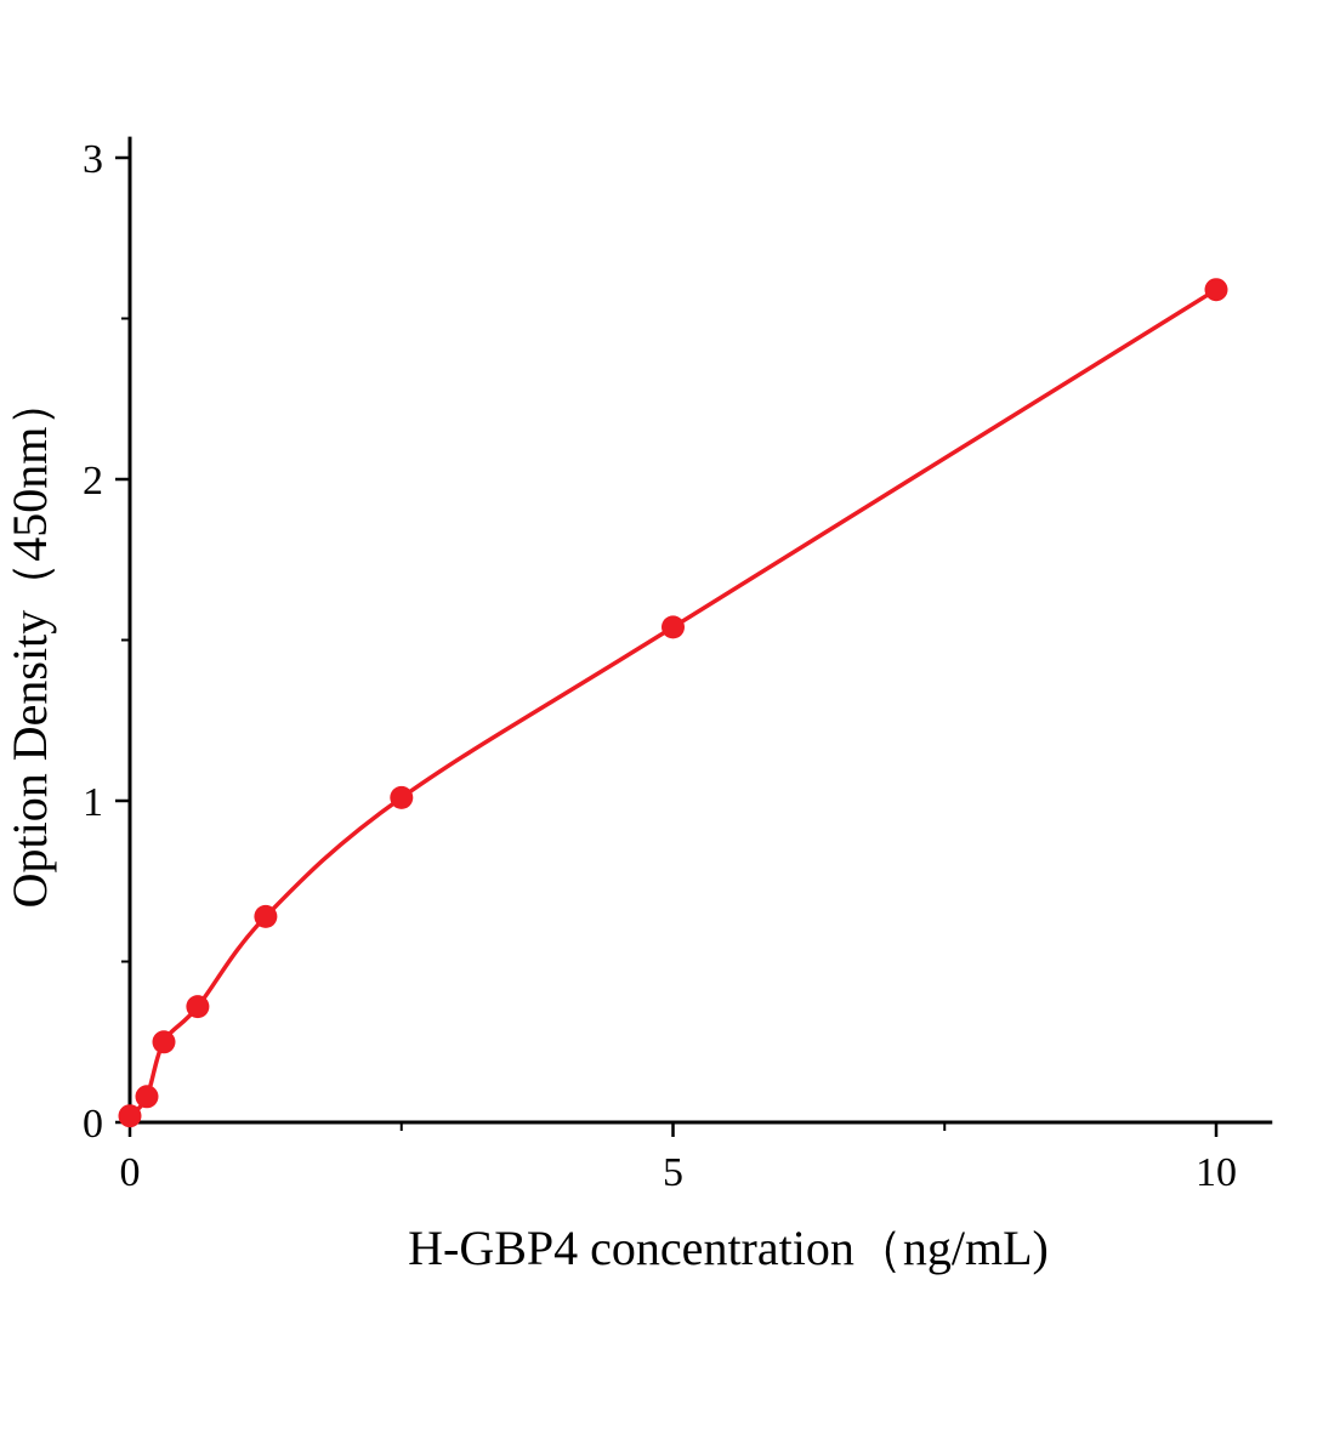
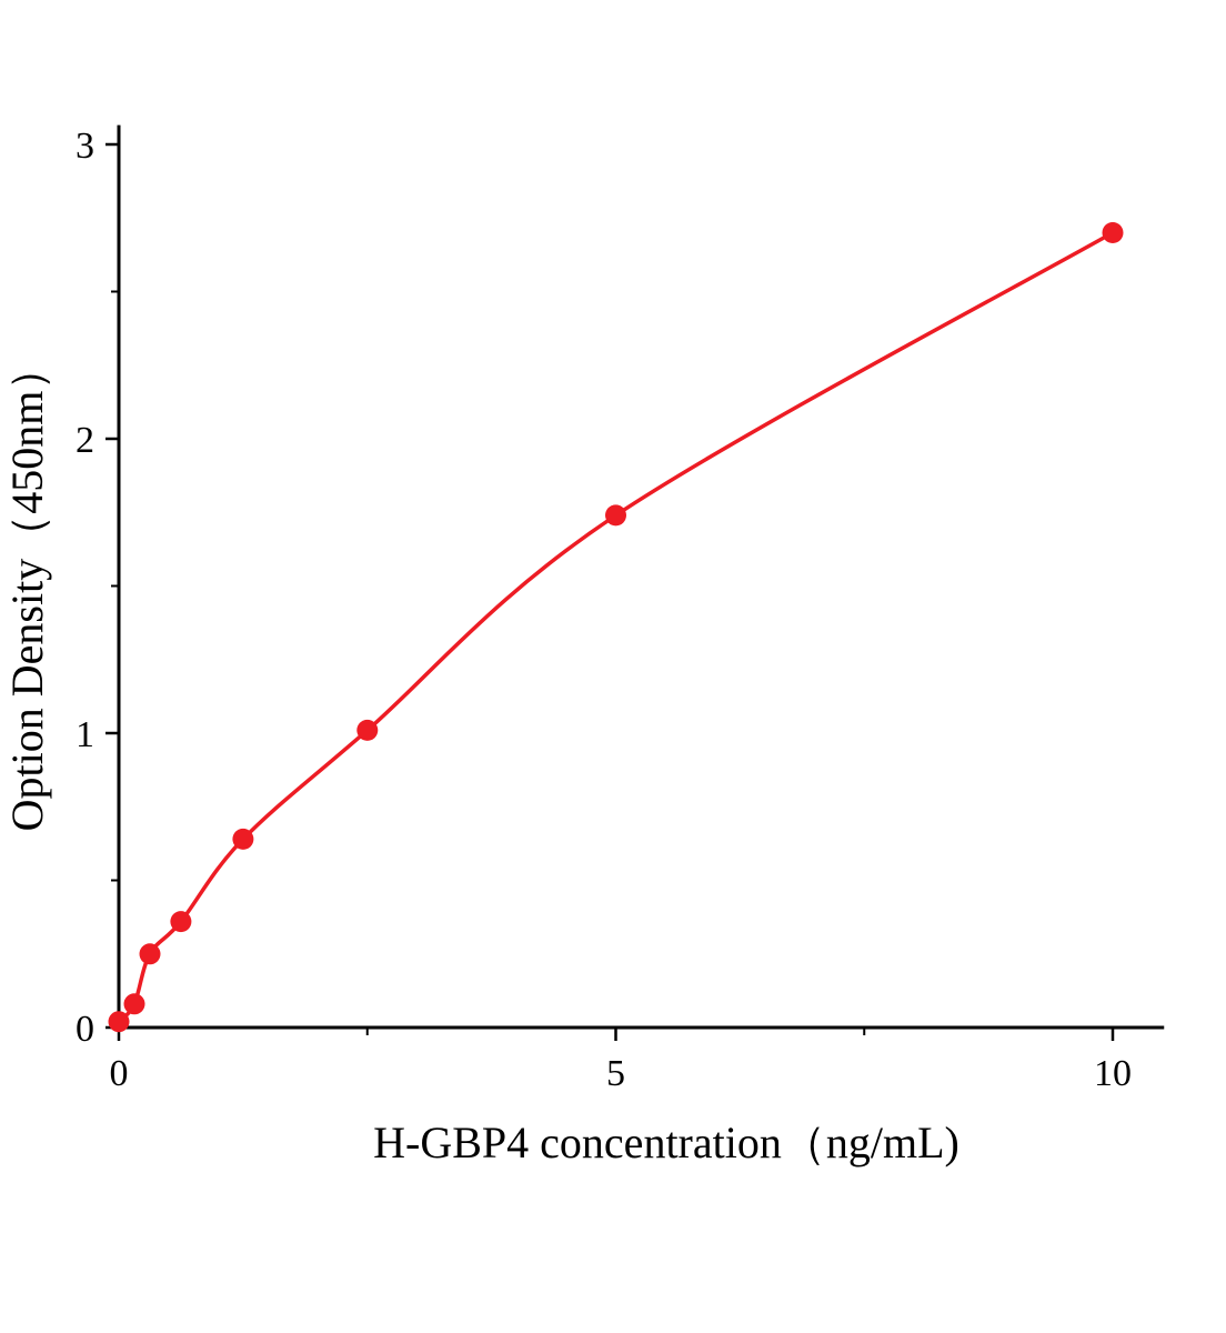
5: 1.54 -> 1.74
10: 2.59 -> 2.70
